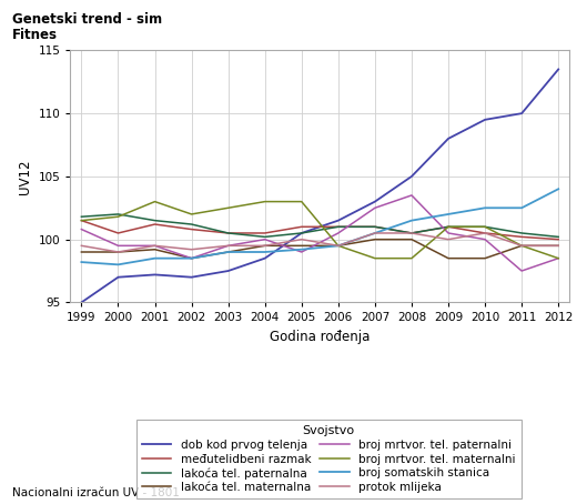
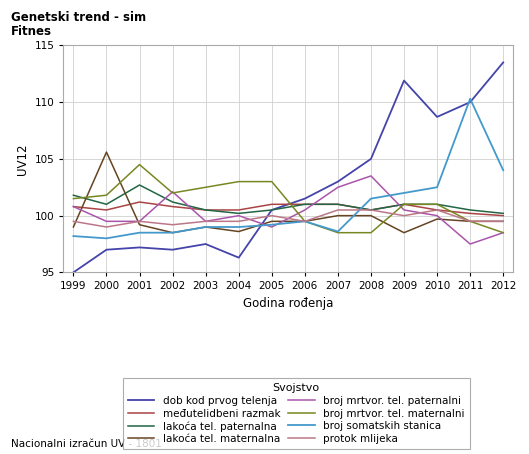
međutelidbeni razmak/1999: 101.5 -> 100.8
lakoća tel. paternalna/2000: 102.0 -> 101.0
lakoća tel. maternalna/2000: 99.0 -> 105.6
lakoća tel. paternalna/2001: 101.5 -> 102.7
broj mrtvor. tel. maternalni/2001: 103.0 -> 104.5
broj mrtvor. tel. paternalni/2002: 98.5 -> 102.1
dob kod prvog telenja/2004: 98.5 -> 96.3
lakoća tel. maternalna/2004: 99.5 -> 98.6
broj somatskih stanica/2007: 100.5 -> 98.6
dob kod prvog telenja/2009: 108.0 -> 111.9
dob kod prvog telenja/2010: 109.5 -> 108.7
lakoća tel. maternalna/2010: 98.5 -> 99.7
broj somatskih stanica/2011: 102.5 -> 110.3
